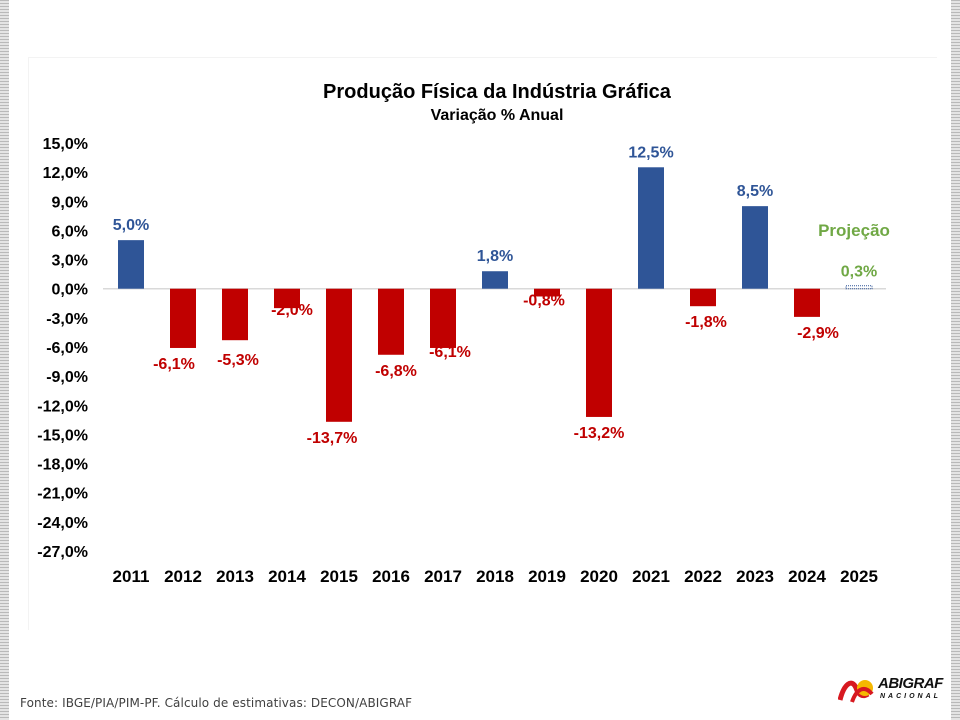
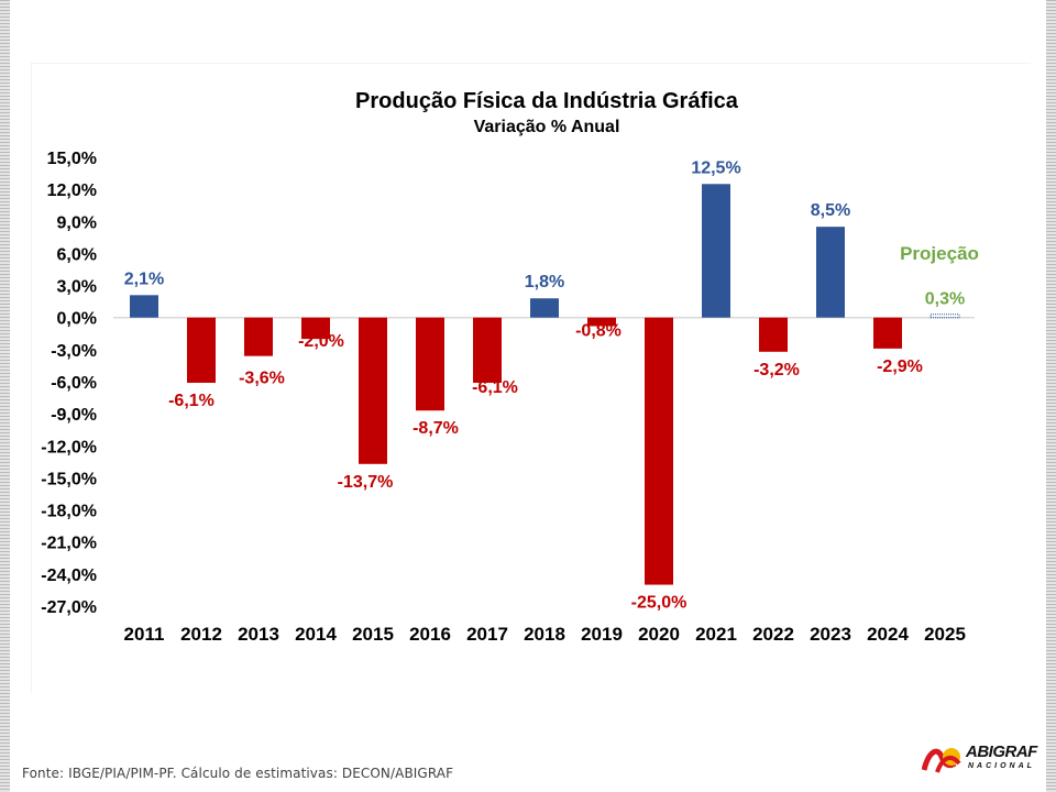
2011: 5,0% -> 2,1%
2013: -5,3% -> -3,6%
2016: -6,8% -> -8,7%
2020: -13,2% -> -25,0%
2022: -1,8% -> -3,2%
